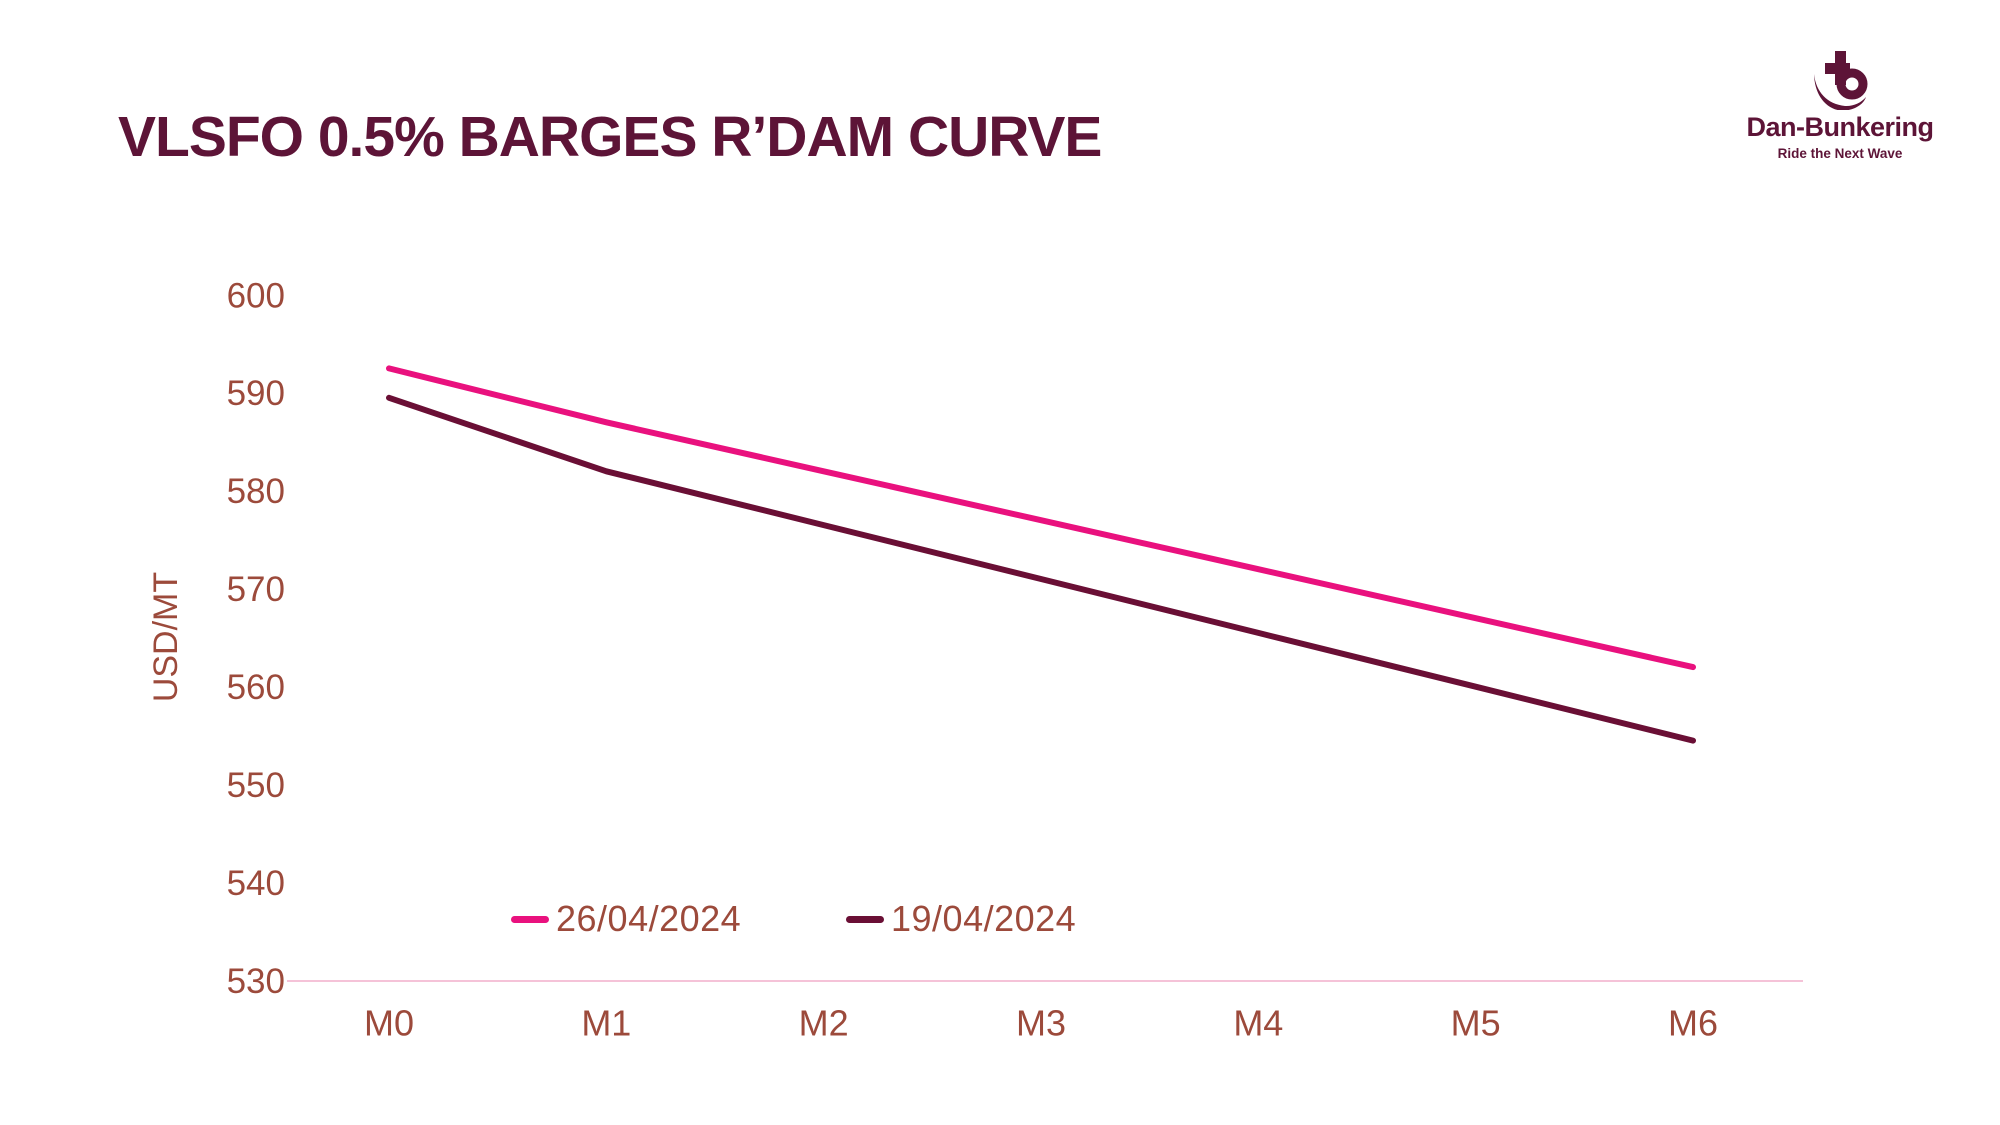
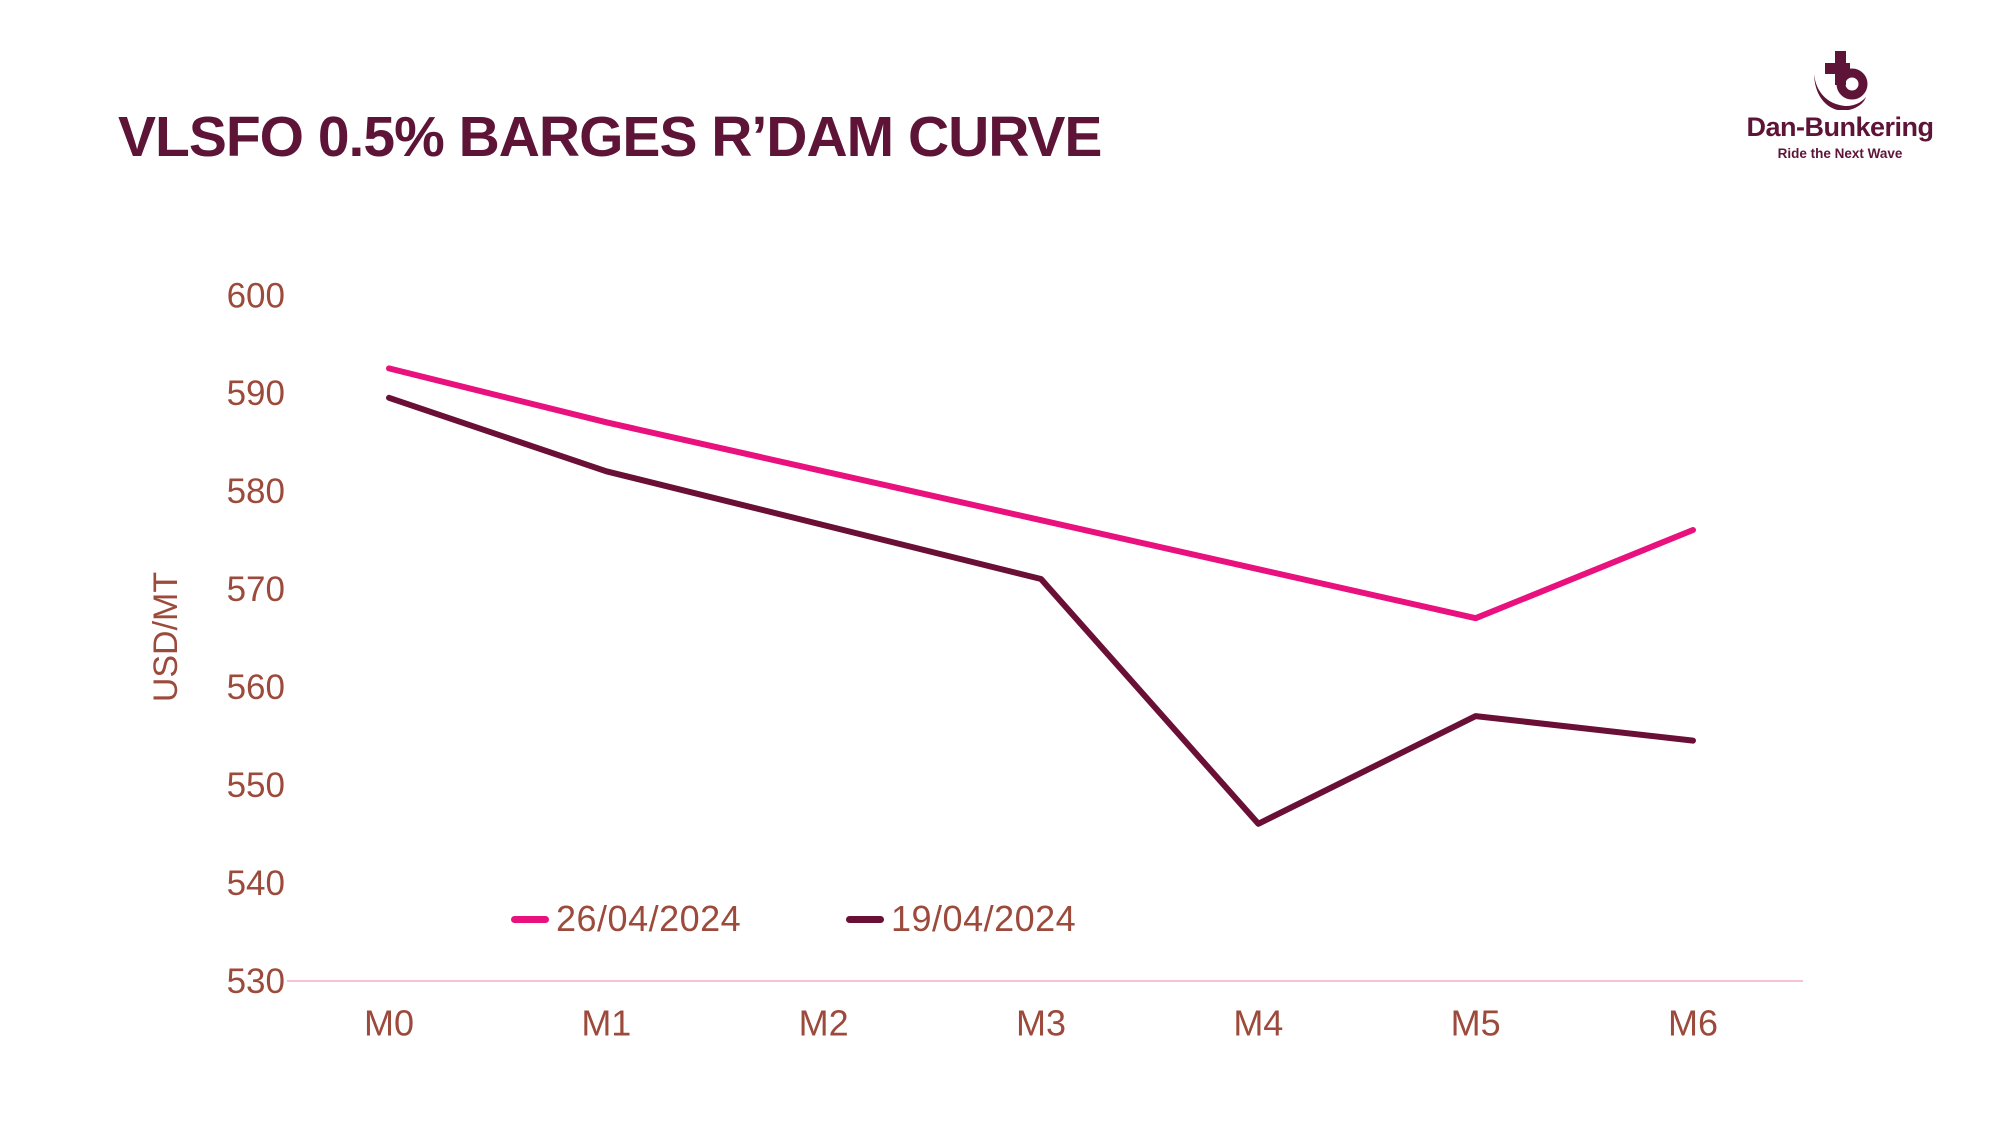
19/04/2024/M4: 566 -> 546
19/04/2024/M5: 560 -> 557
26/04/2024/M6: 562 -> 576
